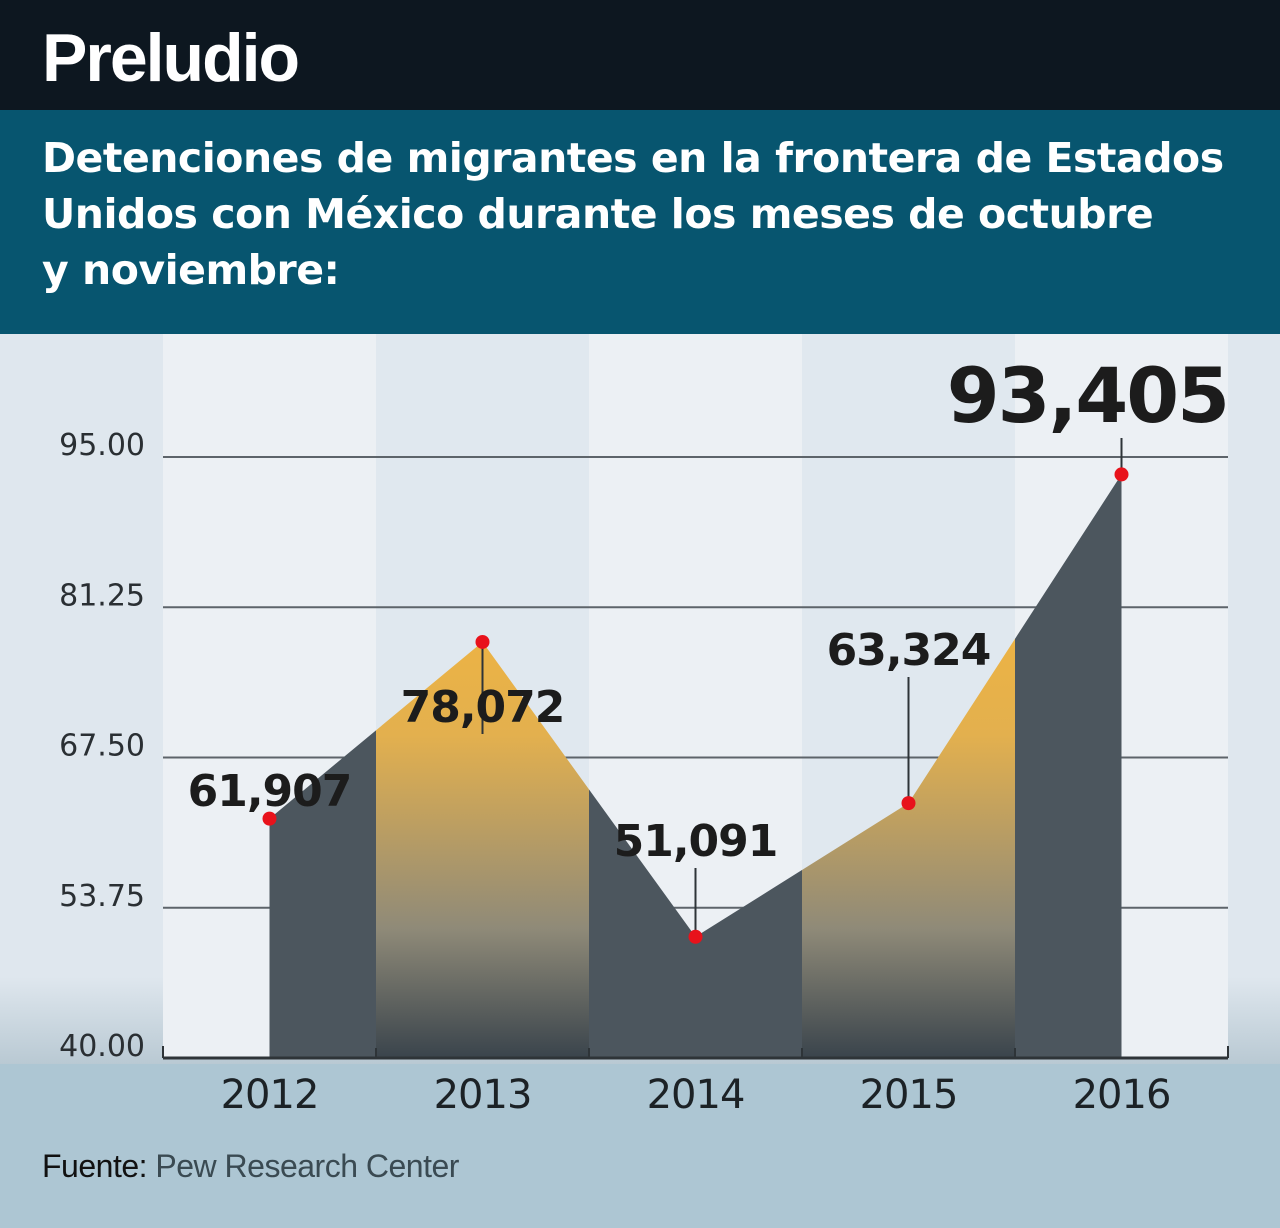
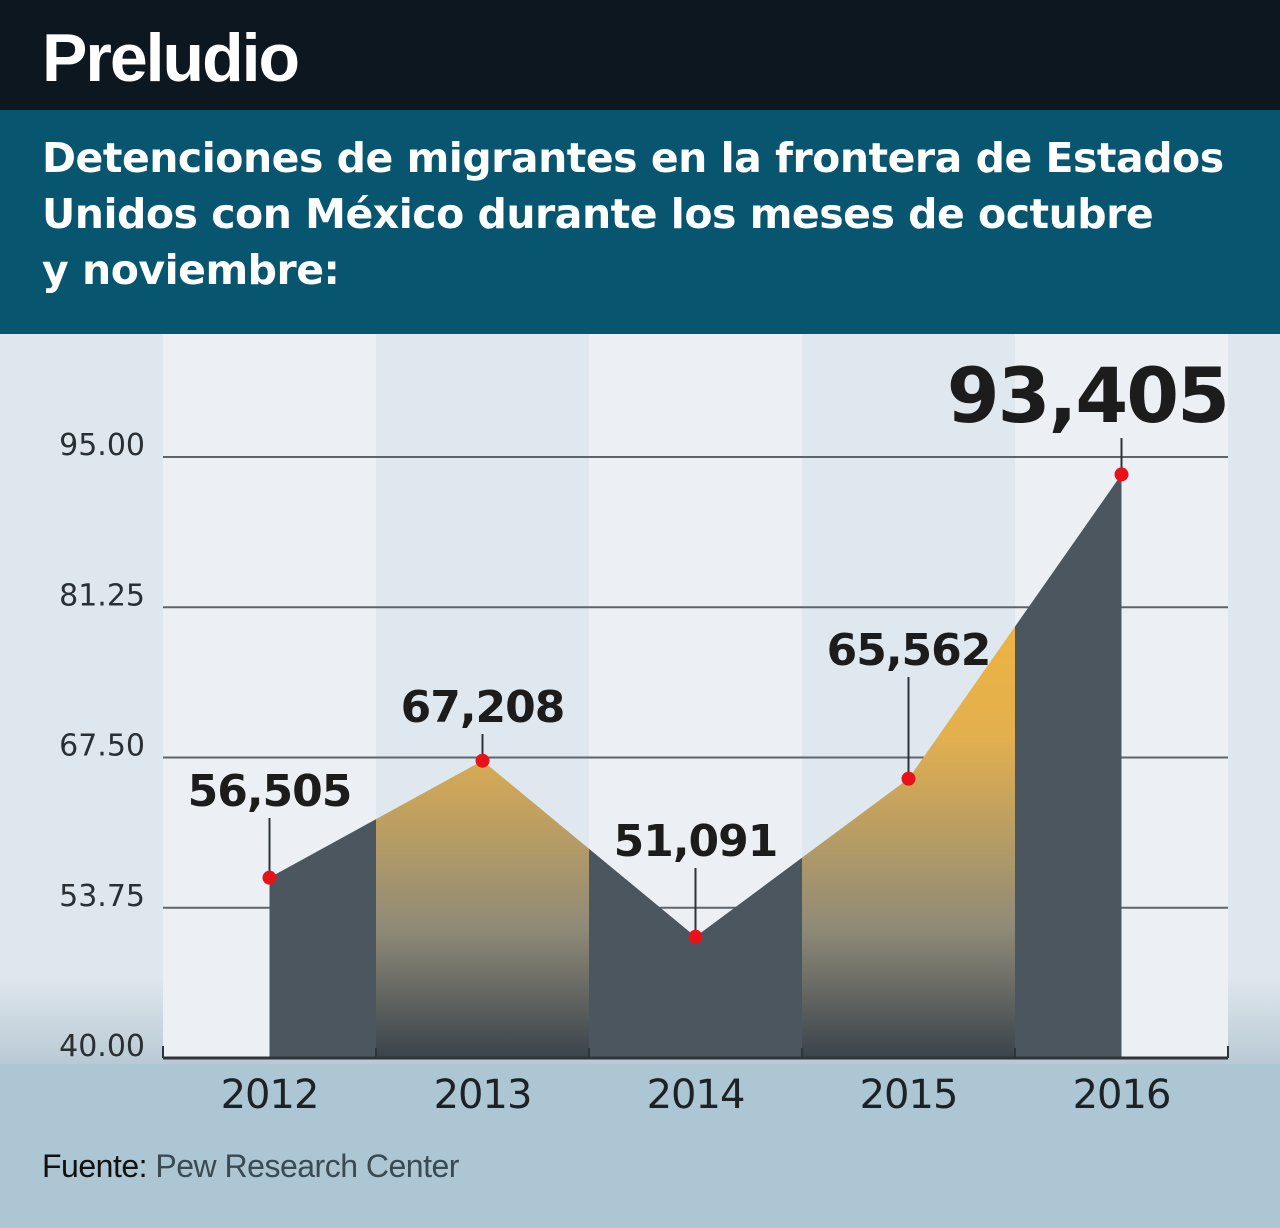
2012: 61,907 -> 56,505
2013: 78,072 -> 67,208
2015: 63,324 -> 65,562
